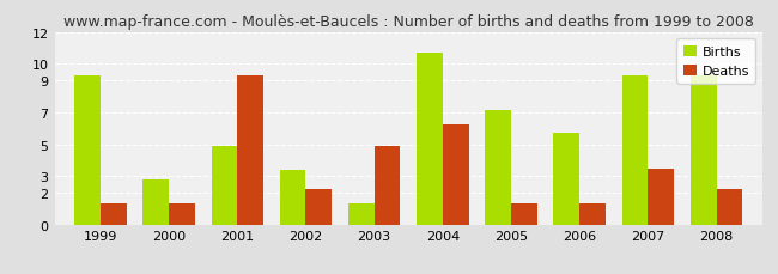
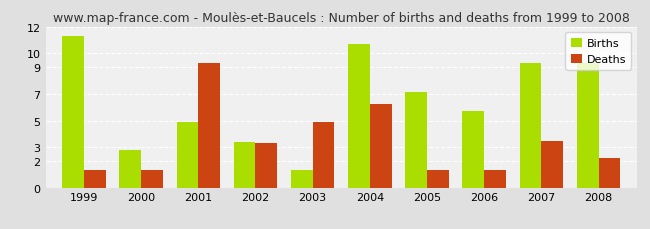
Births/1999: 9.3 -> 11.3
Deaths/2002: 2.2 -> 3.3
